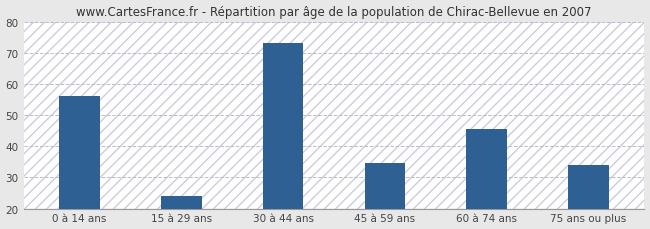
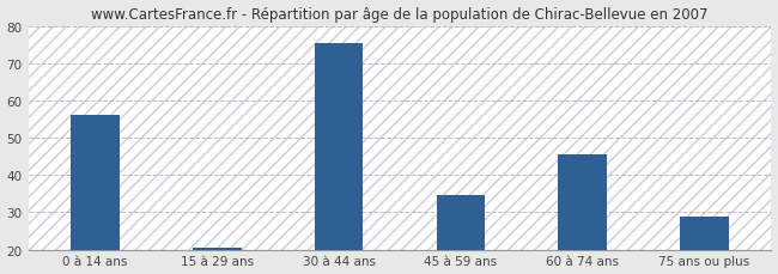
15 à 29 ans: 24.0 -> 20.5
30 à 44 ans: 73.0 -> 75.5
75 ans ou plus: 34.0 -> 29.0
